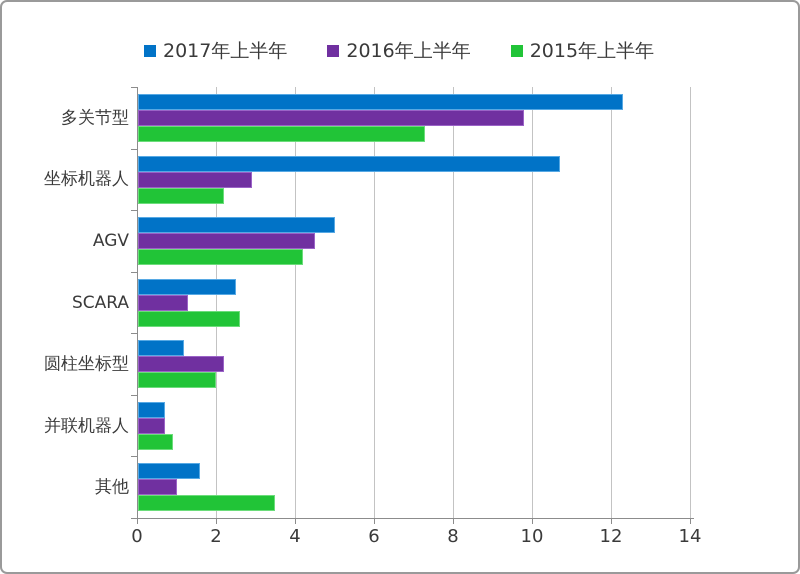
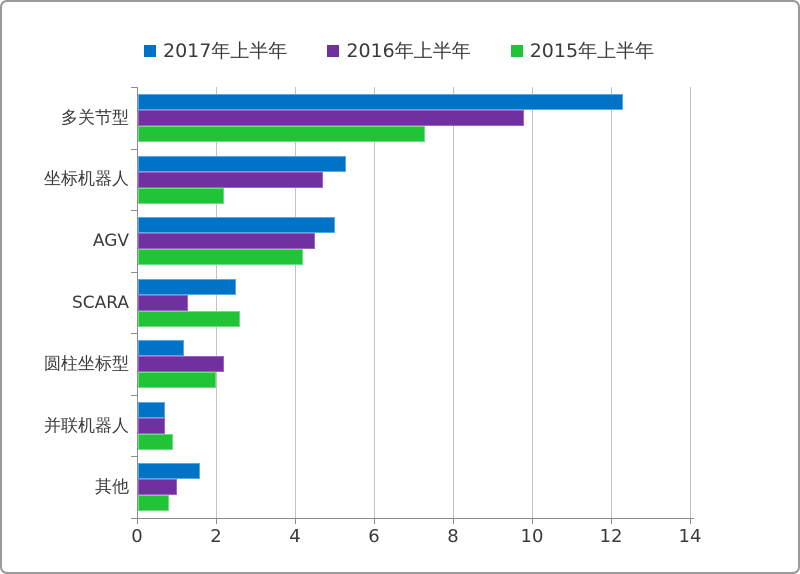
2017年上半年/坐标机器人: 10.7 -> 5.3
2016年上半年/坐标机器人: 2.9 -> 4.7
2015年上半年/其他: 3.5 -> 0.8
